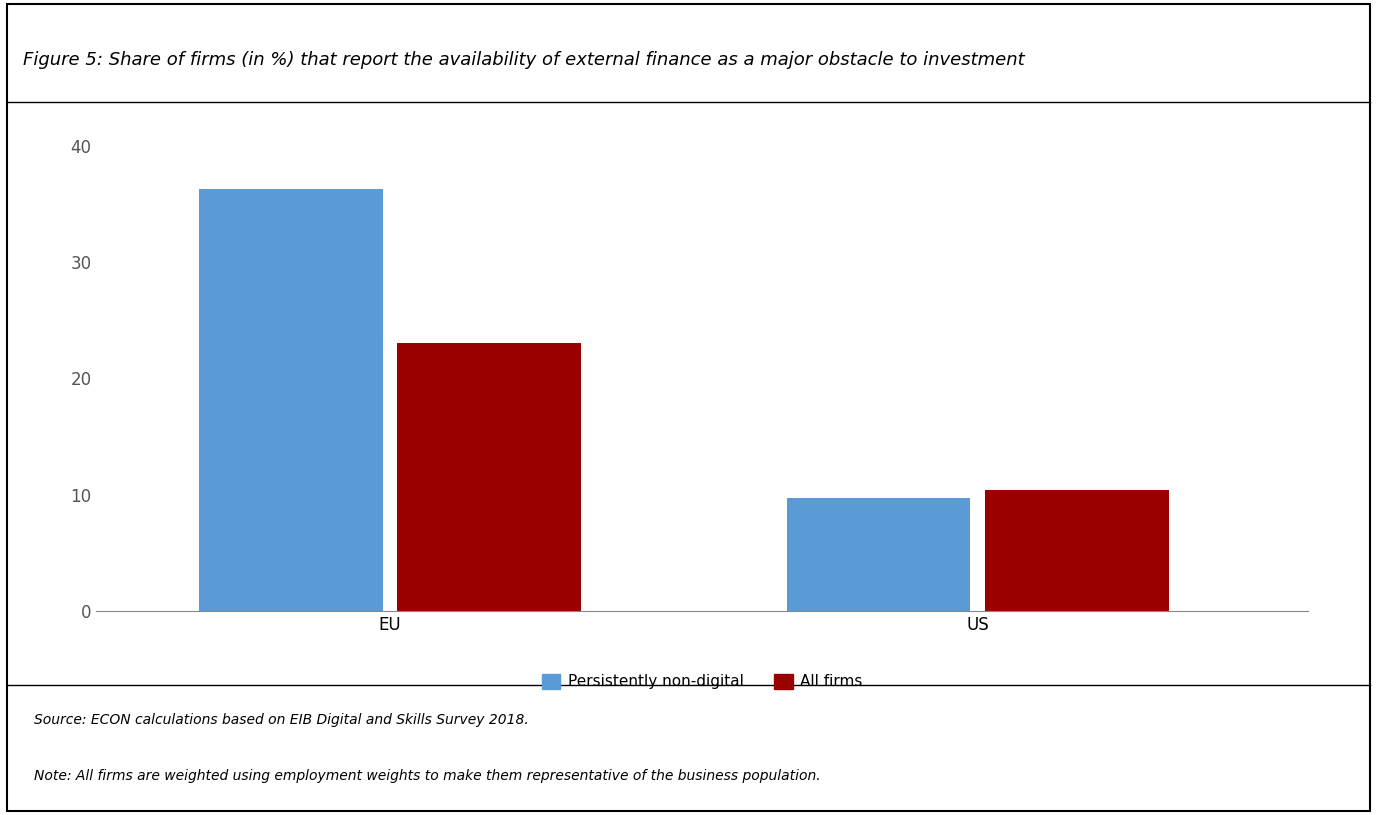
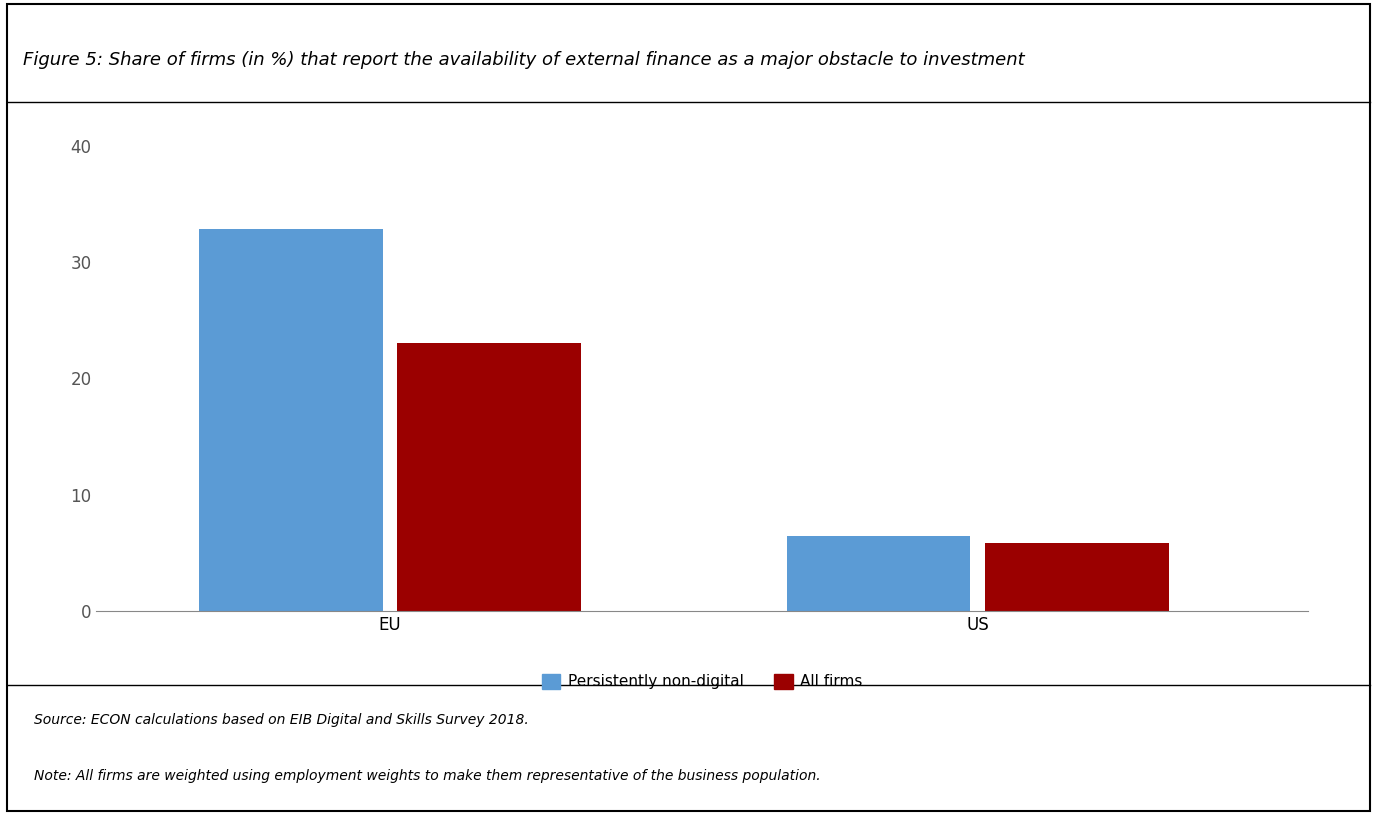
Persistently non-digital/EU: 36.3 -> 32.8
Persistently non-digital/US: 9.7 -> 6.5
All firms/US: 10.4 -> 5.9
